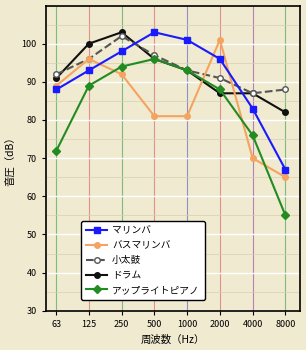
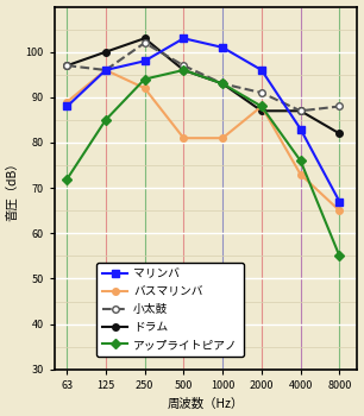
小太鼓/63: 92 -> 97
ドラム/63: 91 -> 97
マリンバ/125: 93 -> 96
アップライトピアノ/125: 89 -> 85
バスマリンバ/2000: 101 -> 88
バスマリンバ/4000: 70 -> 73
